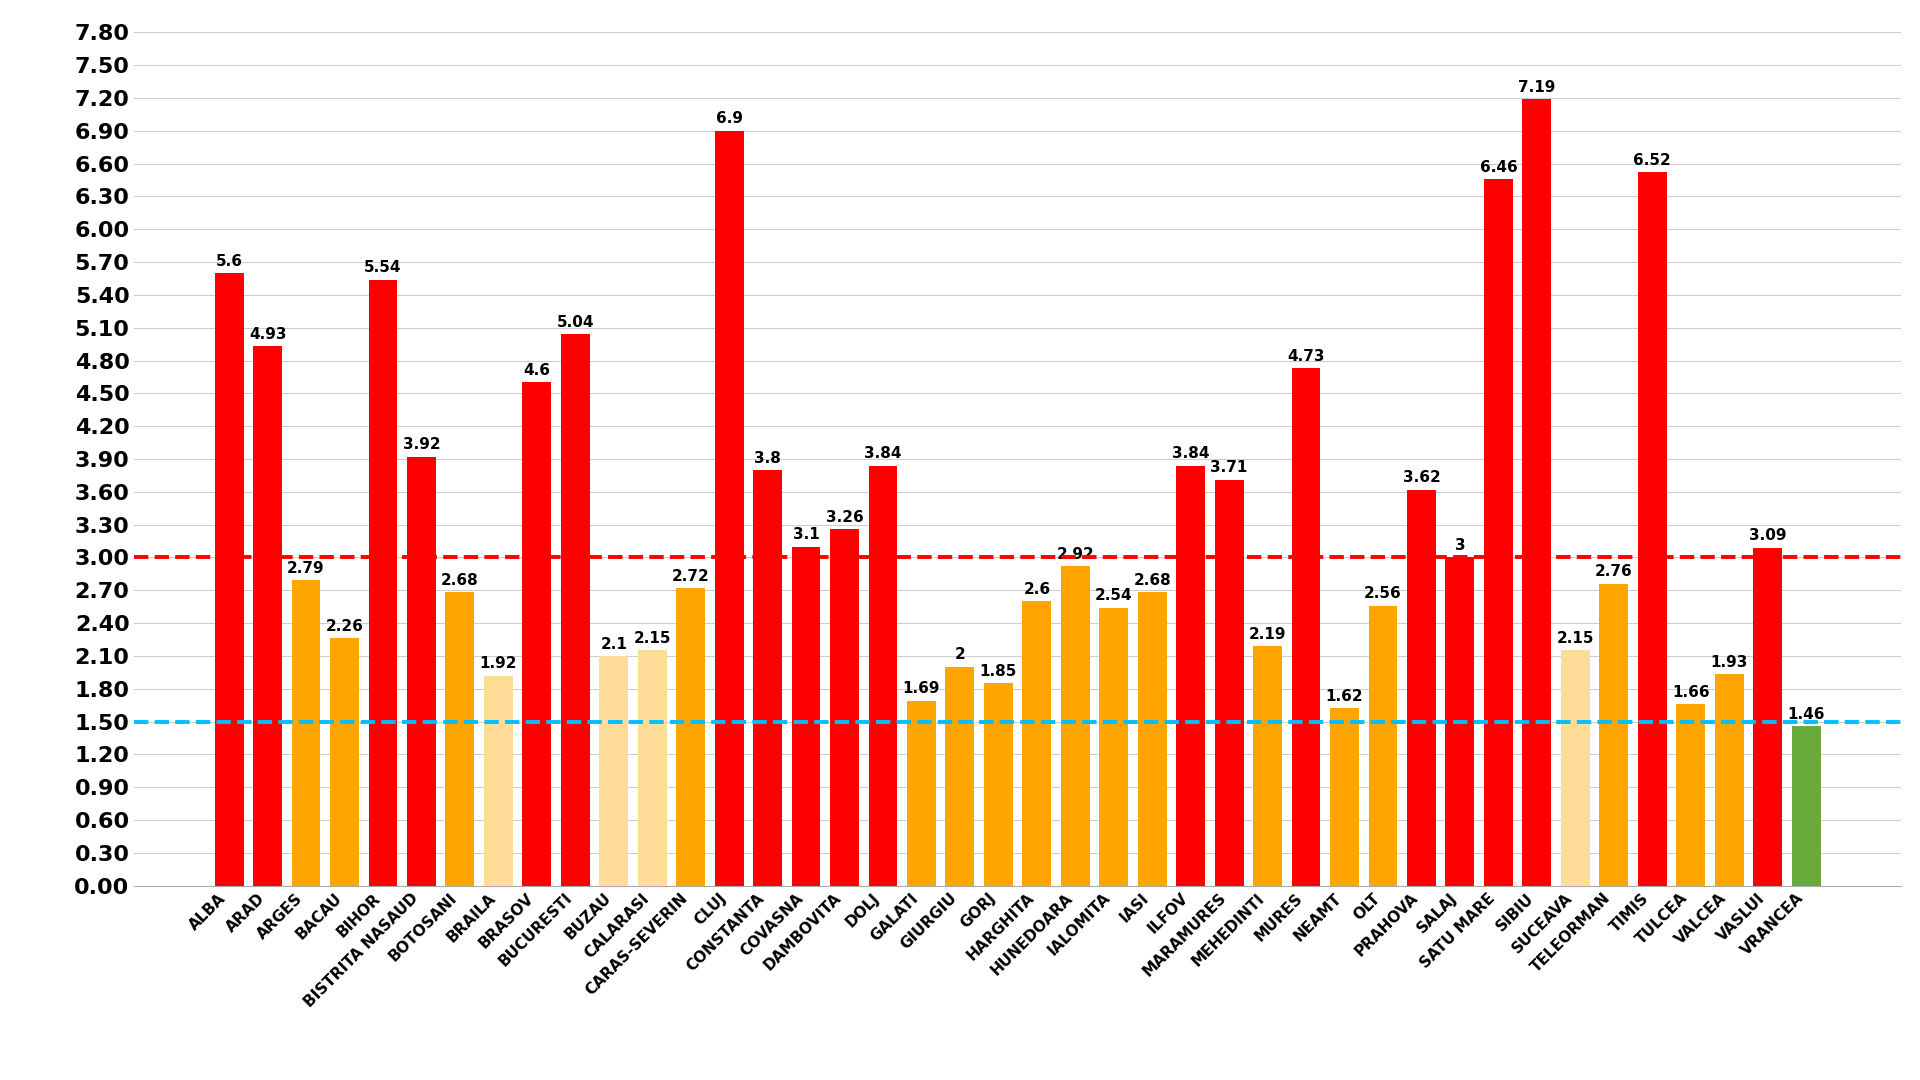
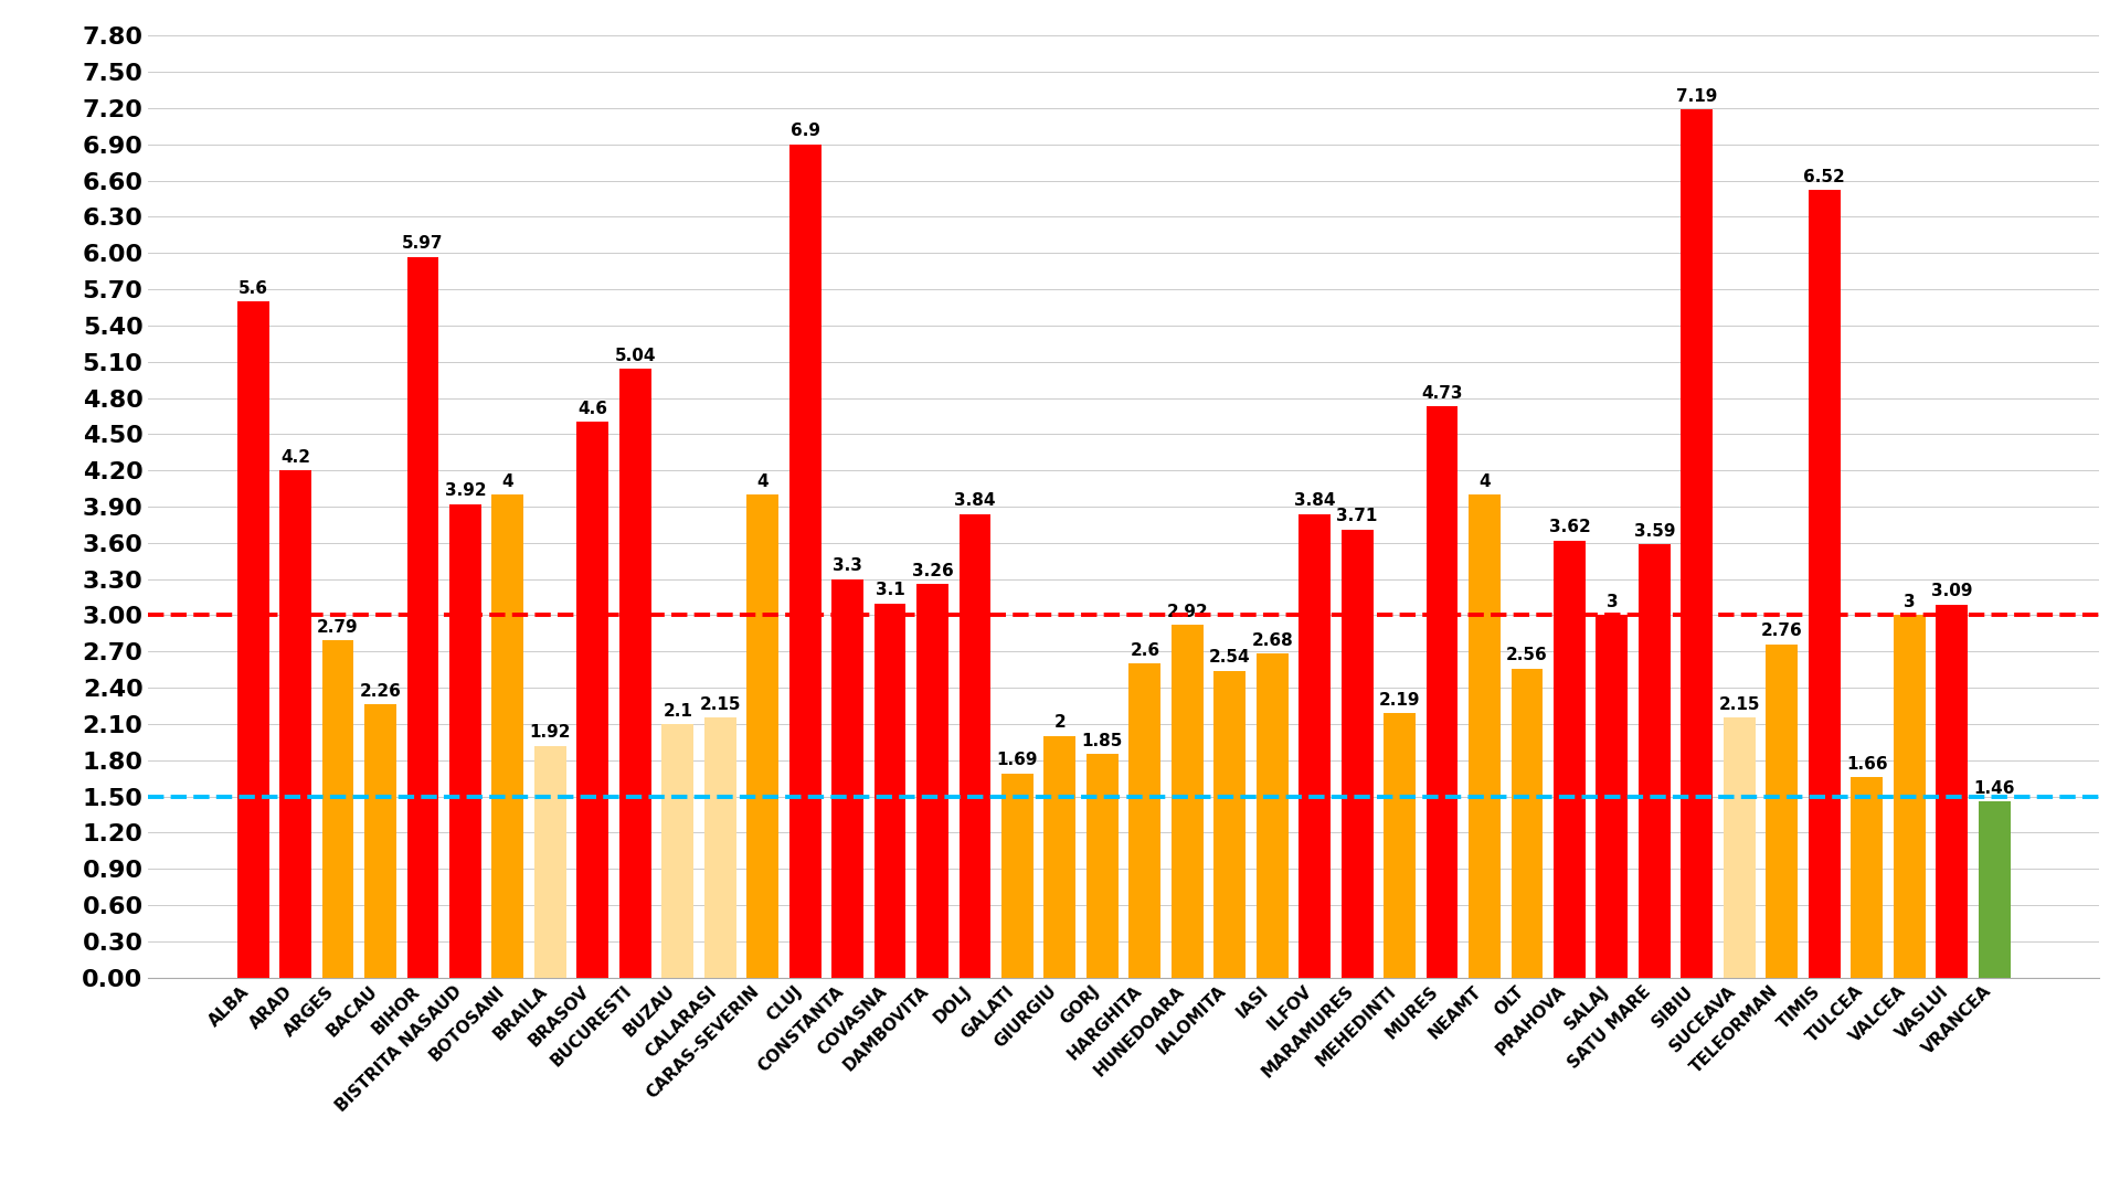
ARAD: 4.93 -> 4.2
BIHOR: 5.54 -> 5.97
BOTOSANI: 2.68 -> 4
CARAS-SEVERIN: 2.72 -> 4
CONSTANTA: 3.8 -> 3.3
NEAMT: 1.62 -> 4
SATU MARE: 6.46 -> 3.59
VALCEA: 1.93 -> 3
